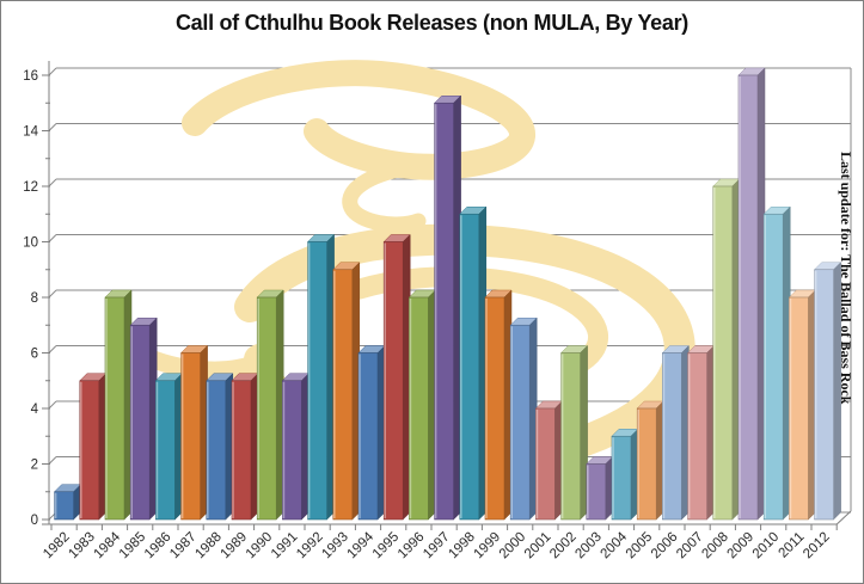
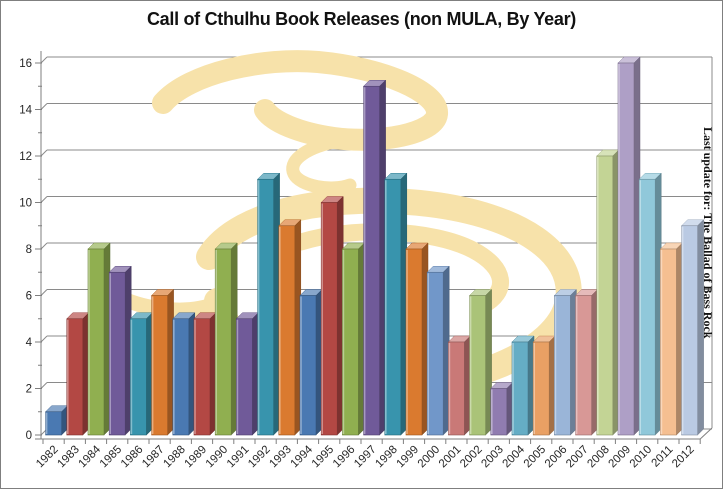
1992: 10 -> 11
2004: 3 -> 4
